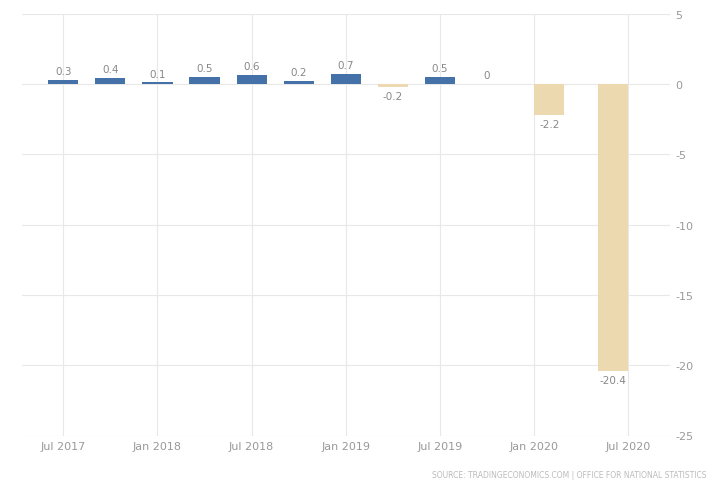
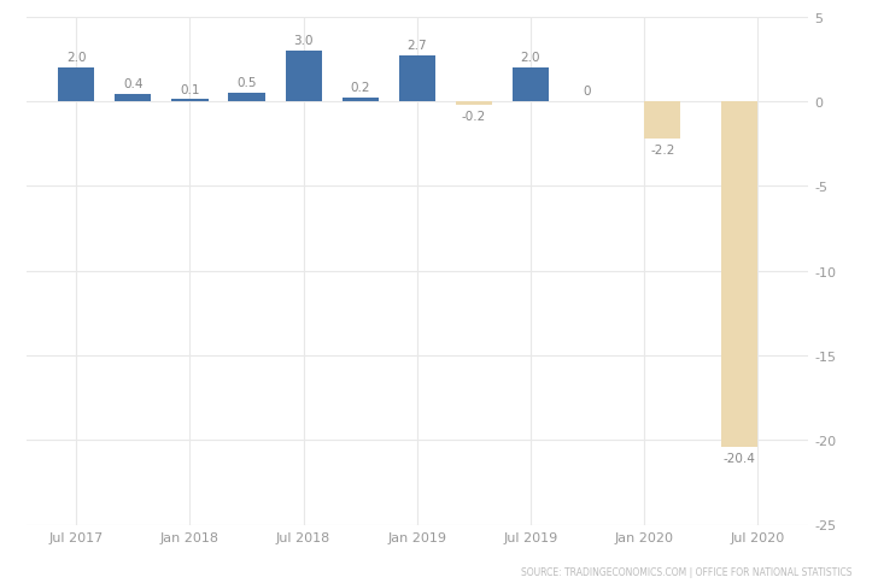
Jul 2017: 0.3 -> 2.0
Jul 2018: 0.6 -> 3.0
Jan 2019: 0.7 -> 2.7
Jul 2019: 0.5 -> 2.0
